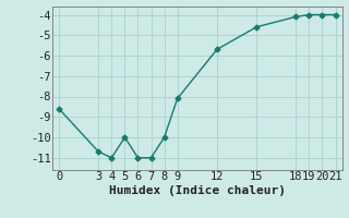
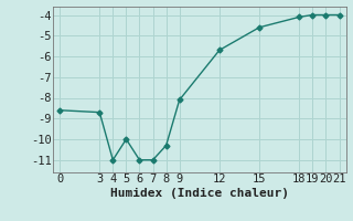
3: -10.7 -> -8.7
8: -10.0 -> -10.3
